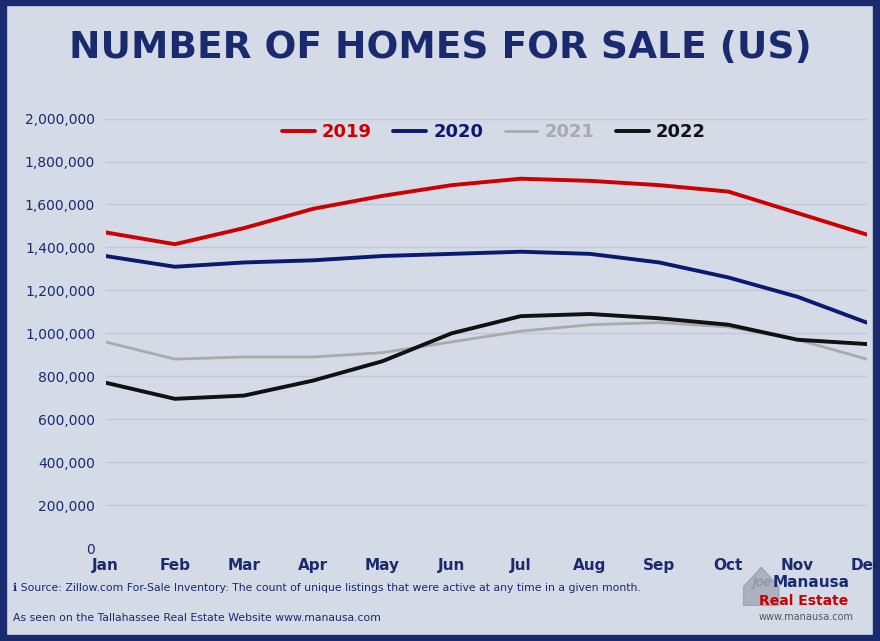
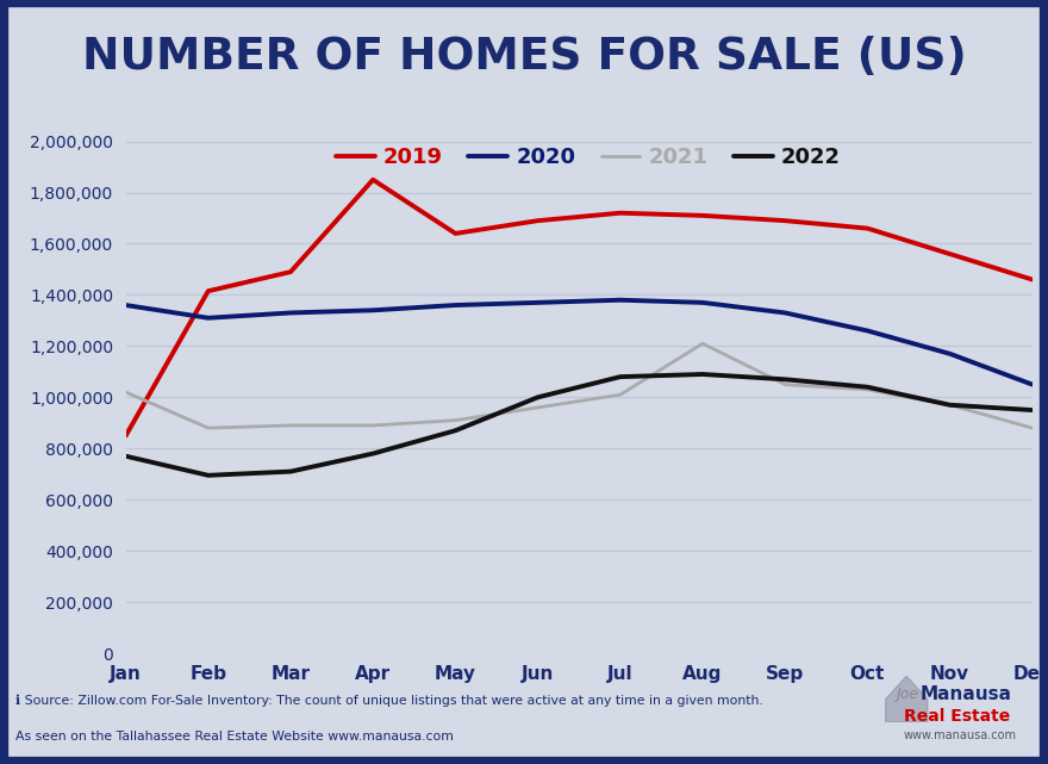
2019/Jan: 1,470,000 -> 850,000
2021/Jan: 960,000 -> 1,020,000
2019/Apr: 1,580,000 -> 1,850,000
2021/Aug: 1,040,000 -> 1,210,000
